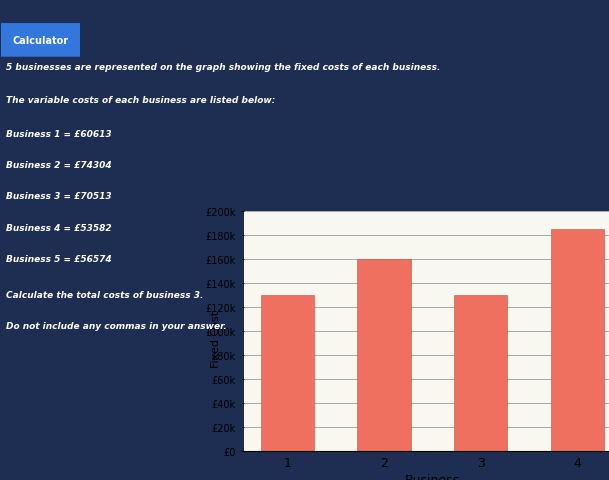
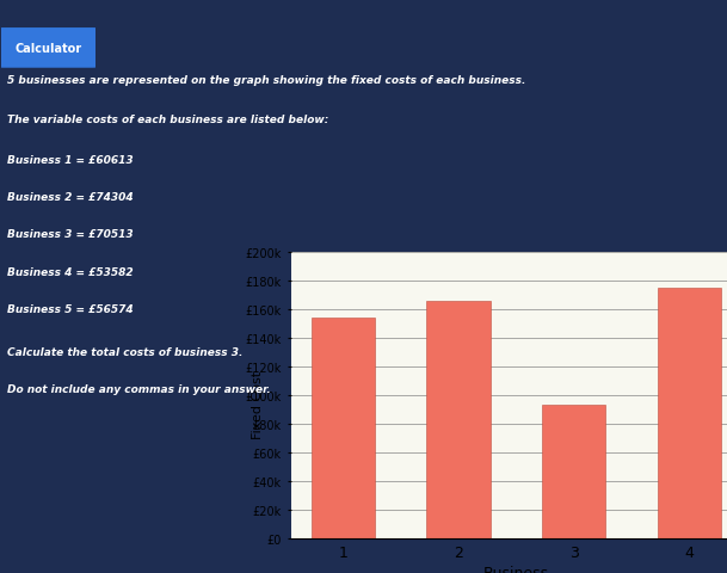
1: £130k -> £154k
2: £160k -> £166k
3: £130k -> £93k
4: £185k -> £175k
